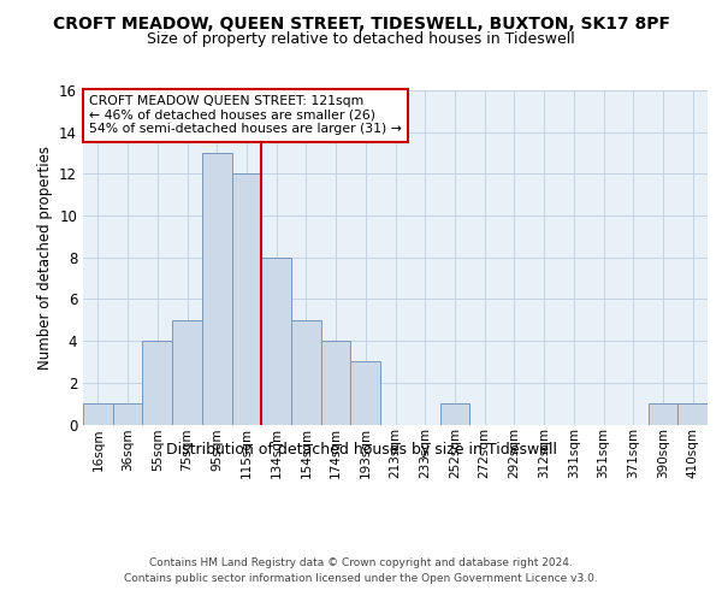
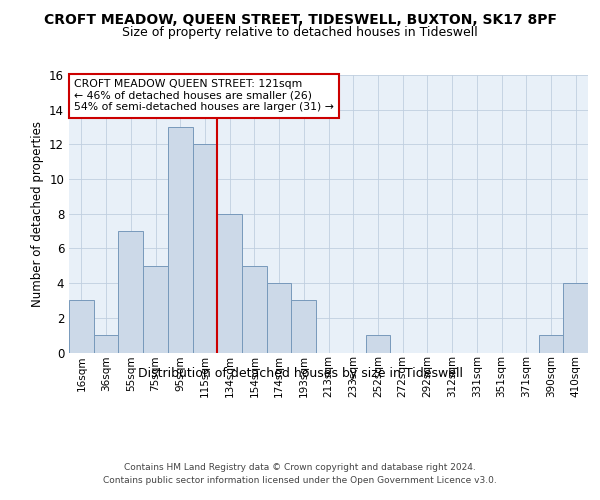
16sqm: 1 -> 3
55sqm: 4 -> 7
410sqm: 1 -> 4
